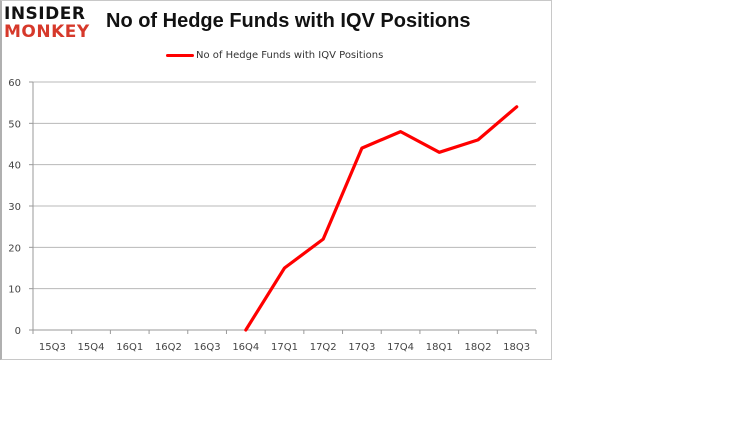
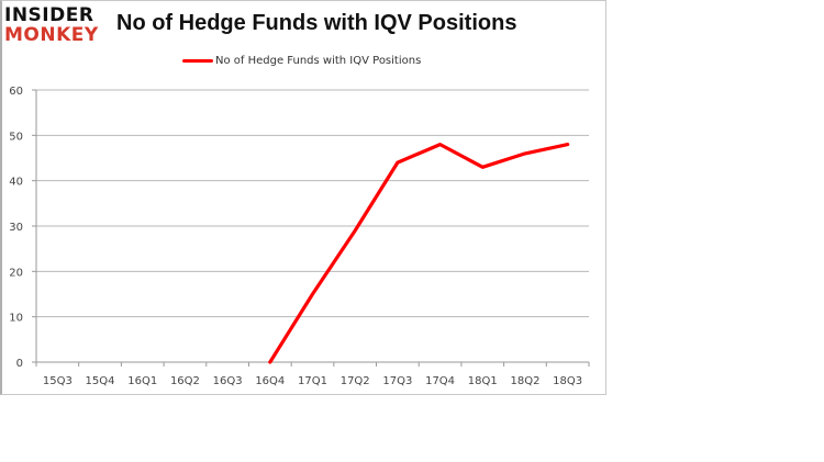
17Q2: 22 -> 29
18Q3: 54 -> 48
